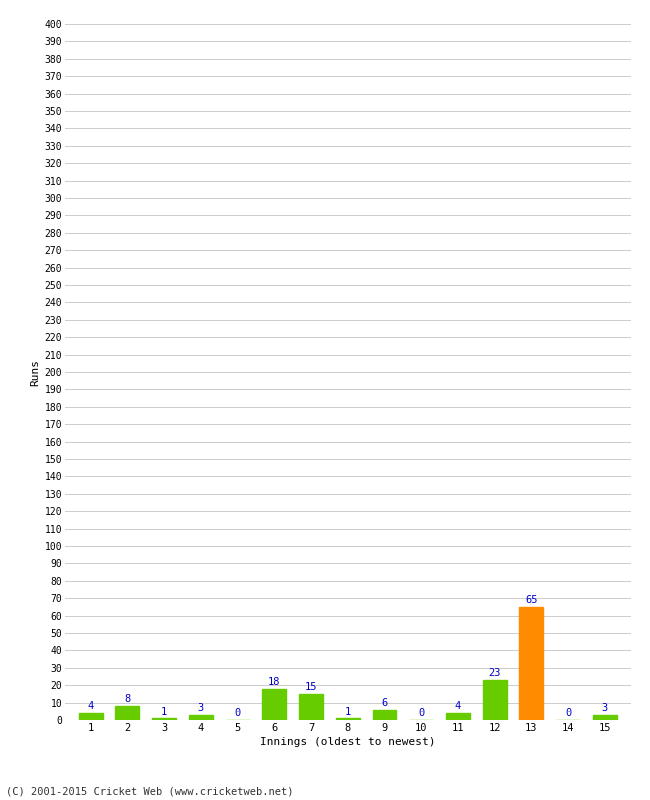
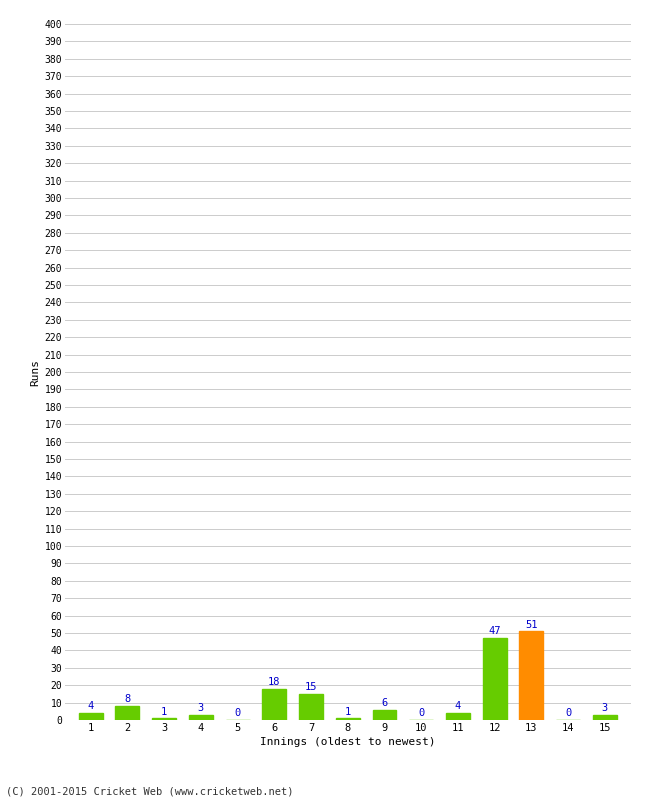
12: 23 -> 47
13: 65 -> 51
